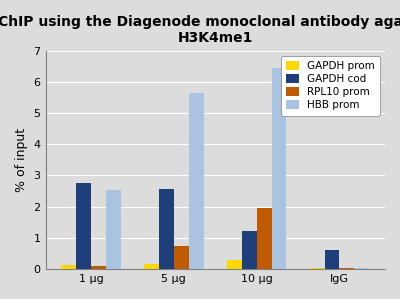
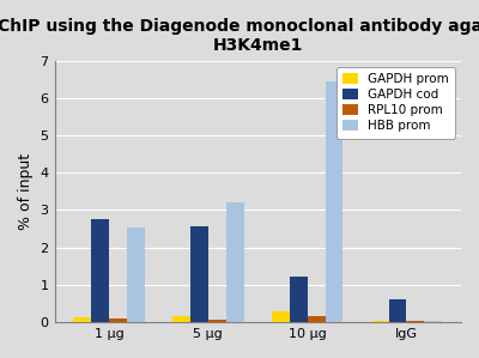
RPL10 prom/5 μg: 0.75 -> 0.07
HBB prom/5 μg: 5.65 -> 3.20
RPL10 prom/10 μg: 1.95 -> 0.17
